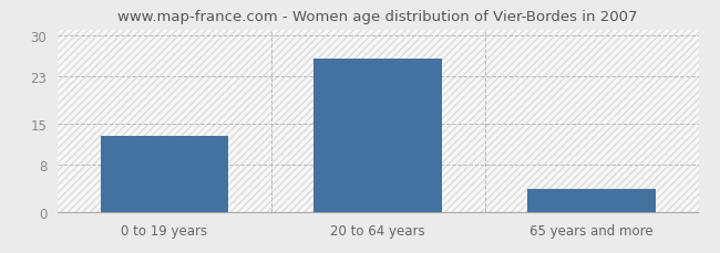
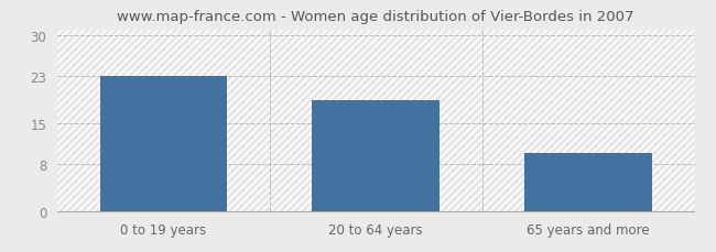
0 to 19 years: 13 -> 23
20 to 64 years: 26 -> 19
65 years and more: 4 -> 10
